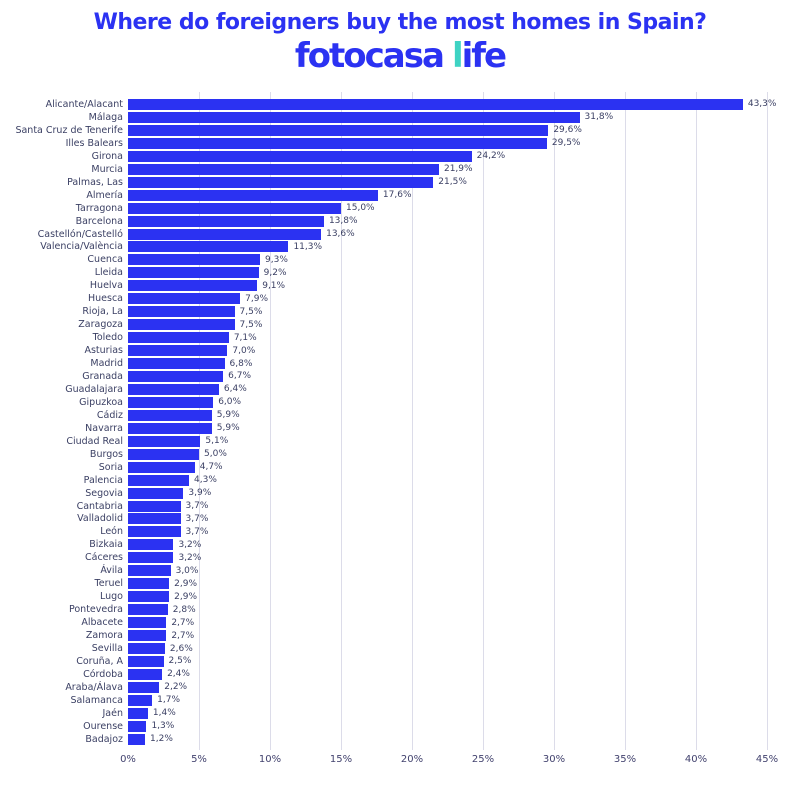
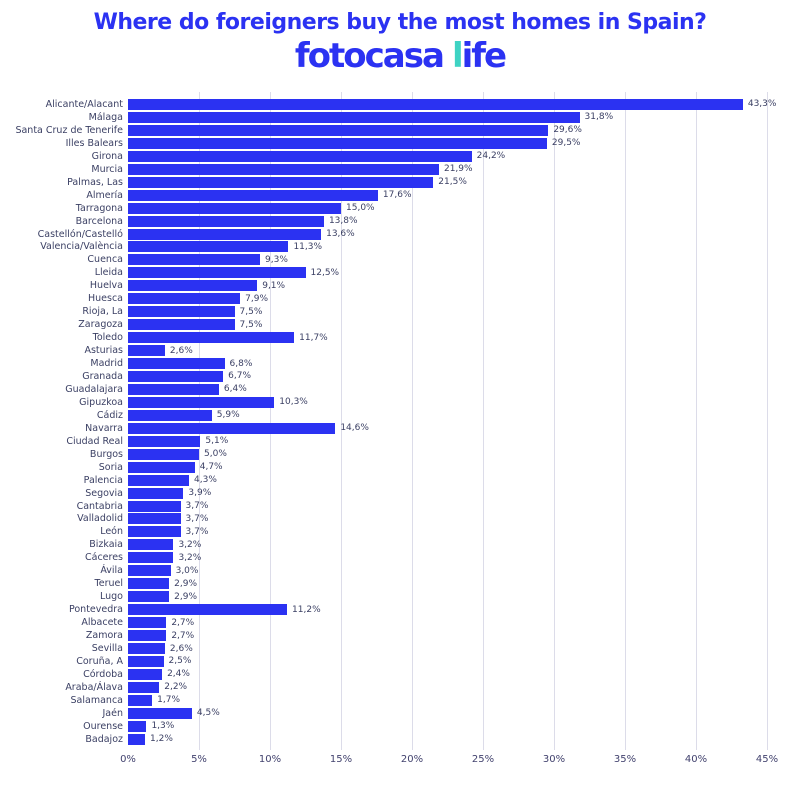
Lleida: 9,2% -> 12,5%
Toledo: 7,1% -> 11,7%
Asturias: 7,0% -> 2,6%
Gipuzkoa: 6,0% -> 10,3%
Navarra: 5,9% -> 14,6%
Pontevedra: 2,8% -> 11,2%
Jaén: 1,4% -> 4,5%
